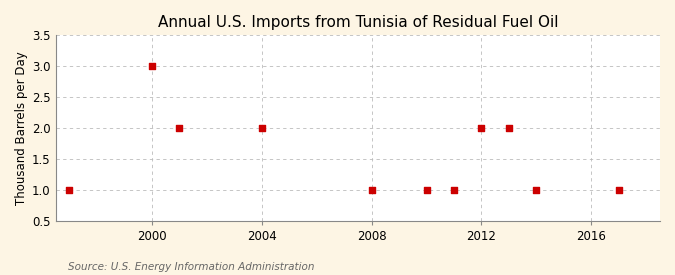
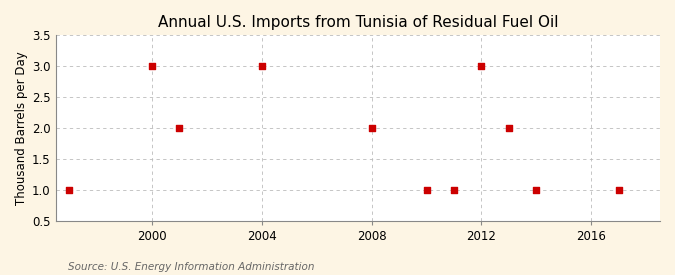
2004: 2 -> 3
2008: 1 -> 2
2012: 2 -> 3
